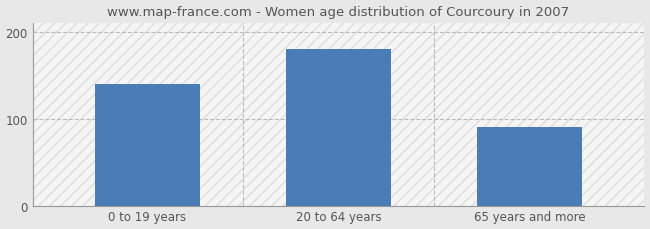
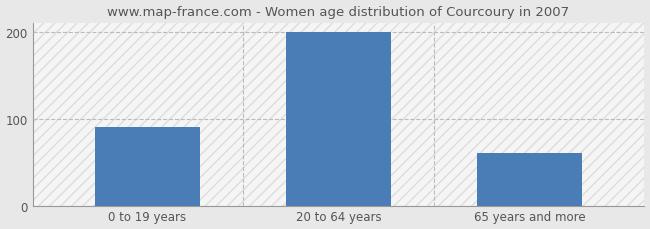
0 to 19 years: 140 -> 90
20 to 64 years: 180 -> 200
65 years and more: 90 -> 60
